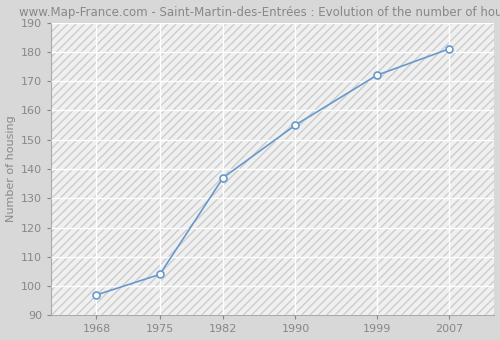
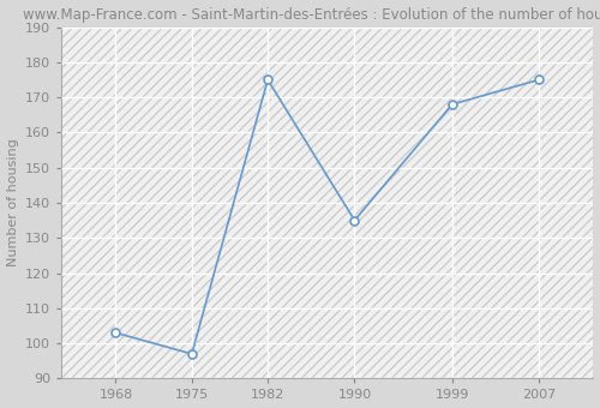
1968: 97 -> 103
1975: 104 -> 97
1982: 137 -> 175
1990: 155 -> 135
1999: 172 -> 168
2007: 181 -> 175
